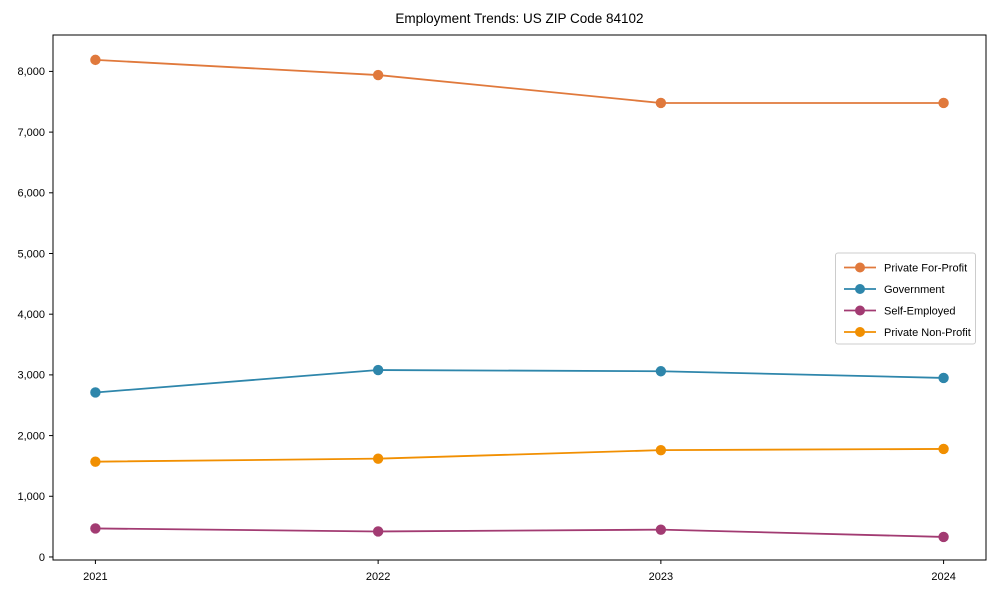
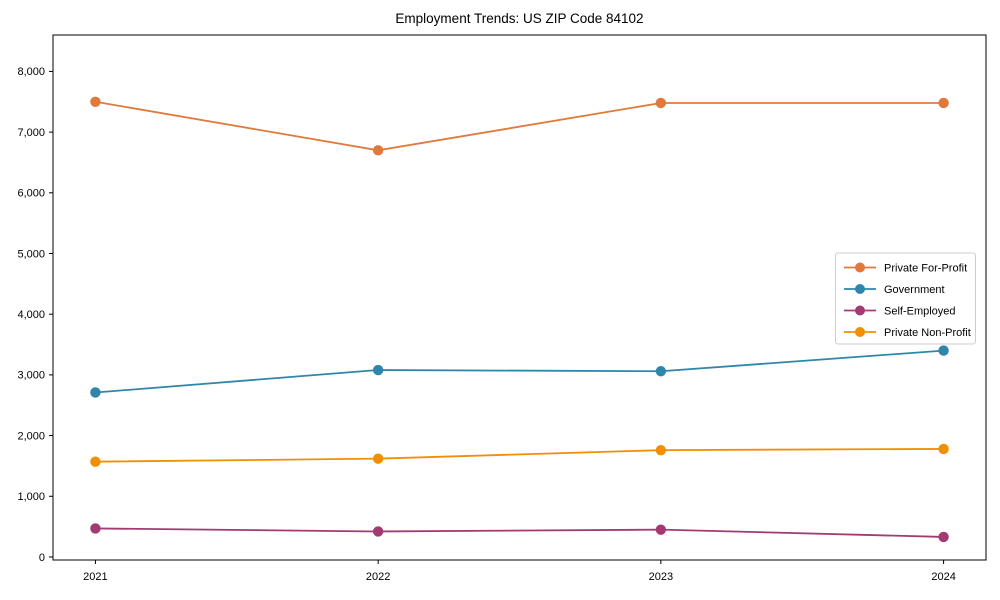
Private For-Profit/2021: 8200 -> 7500
Private For-Profit/2022: 7900 -> 6700
Government/2024: 3000 -> 3400
